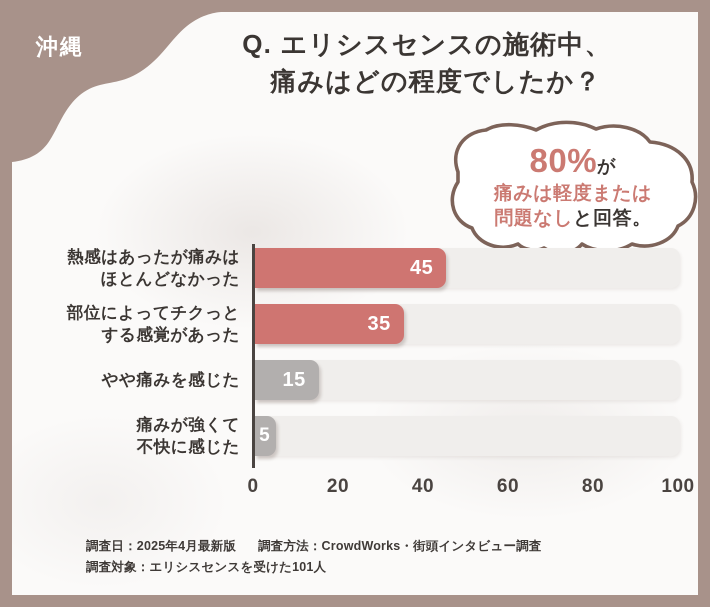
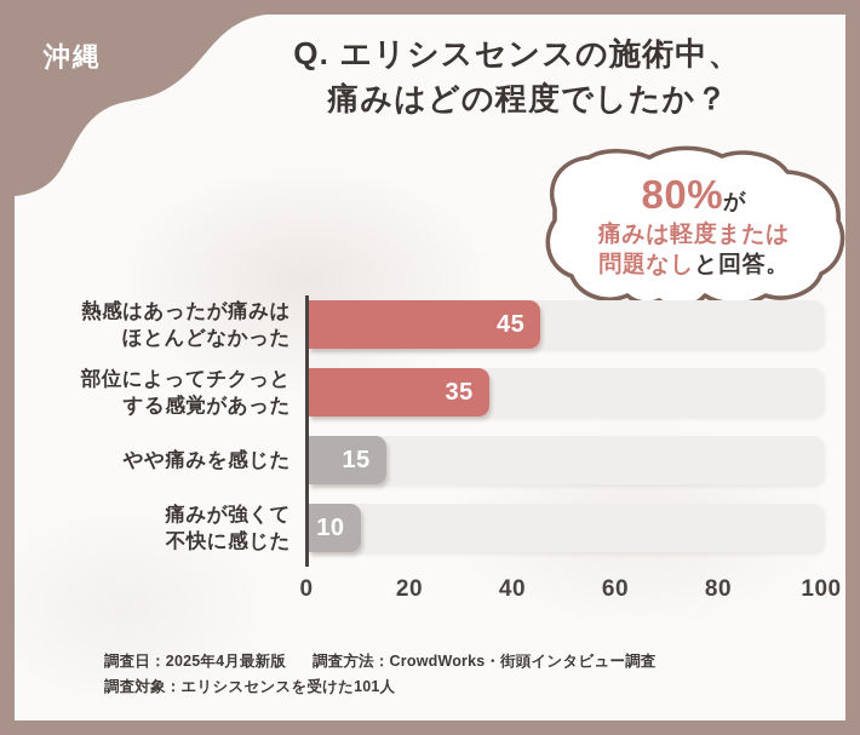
痛みが強くて不快に感じた: 5 -> 10
